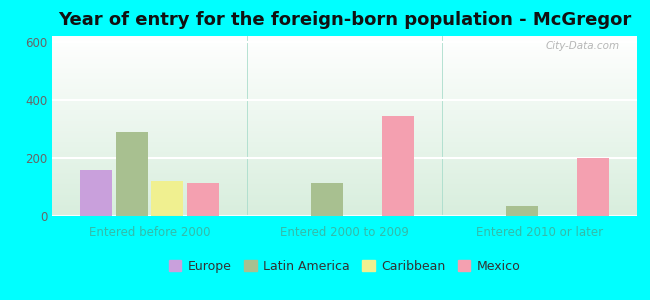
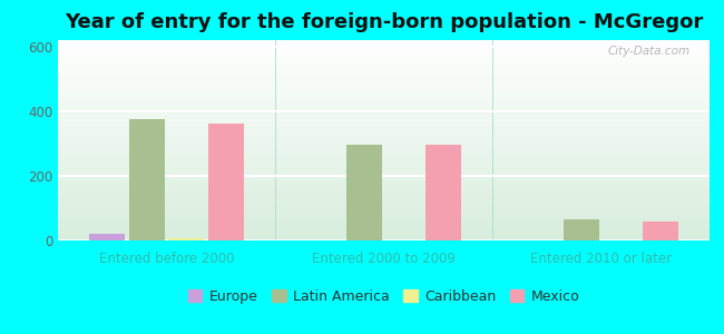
Europe/Entered before 2000: 160 -> 22
Latin America/Entered before 2000: 290 -> 375
Caribbean/Entered before 2000: 120 -> 8
Mexico/Entered before 2000: 115 -> 360
Latin America/Entered 2000 to 2009: 115 -> 295
Mexico/Entered 2000 to 2009: 345 -> 295
Latin America/Entered 2010 or later: 35 -> 65
Mexico/Entered 2010 or later: 200 -> 60
